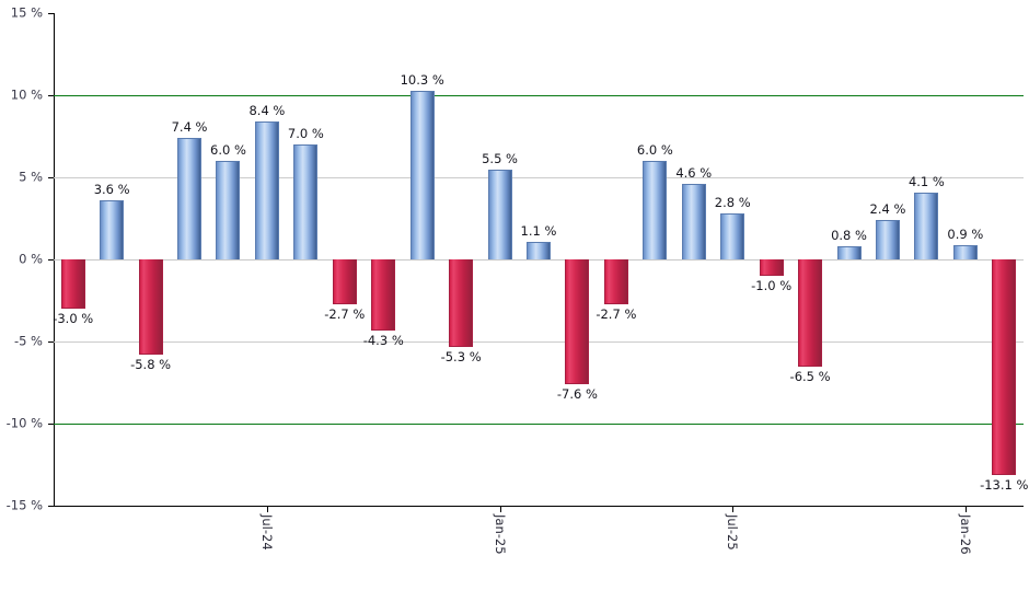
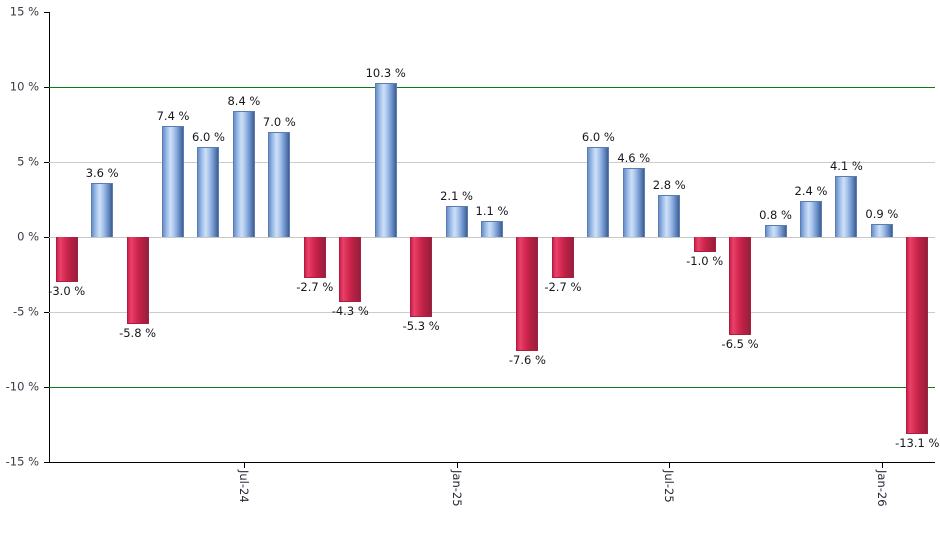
Jan-25: 5.5 -> 2.1
